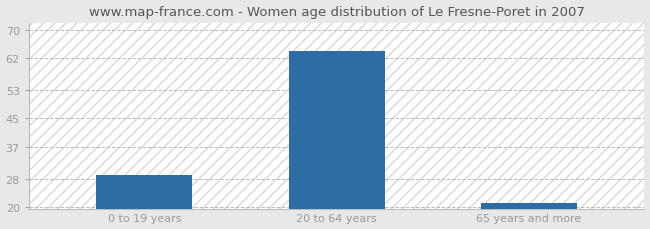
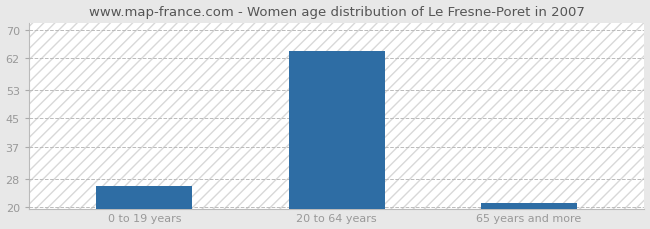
0 to 19 years: 29 -> 26
